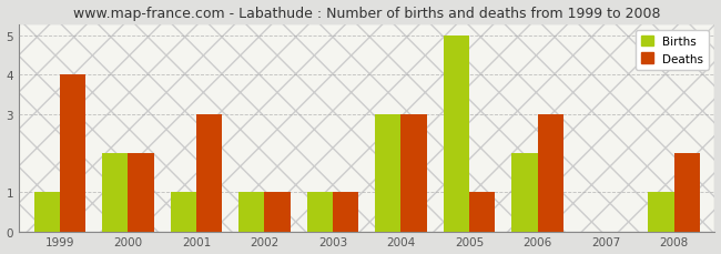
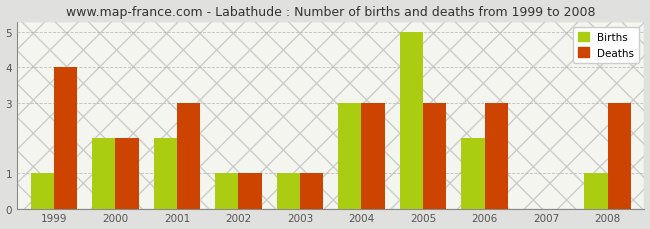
Births/2001: 1 -> 2
Deaths/2005: 1 -> 3
Deaths/2008: 2 -> 3
